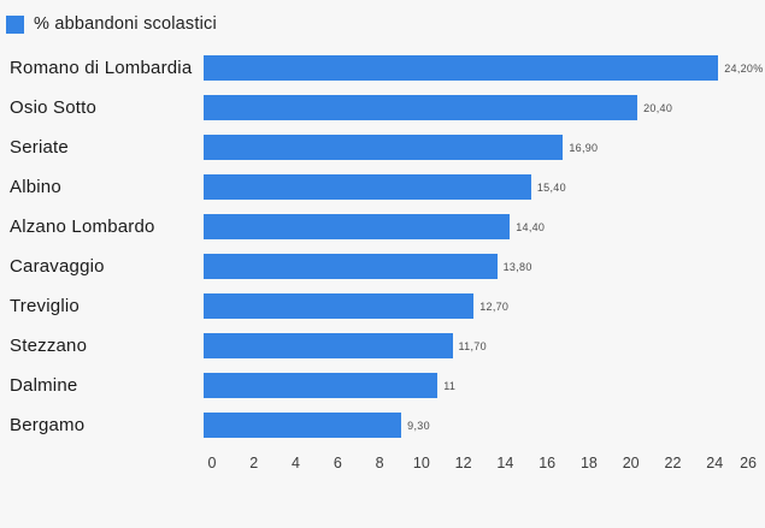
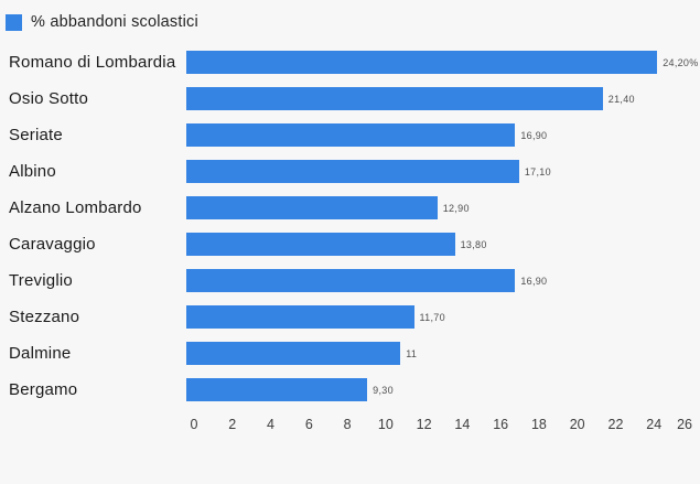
Osio Sotto: 20,40 -> 21,40
Albino: 15,40 -> 17,10
Alzano Lombardo: 14,40 -> 12,90
Treviglio: 12,70 -> 16,90
